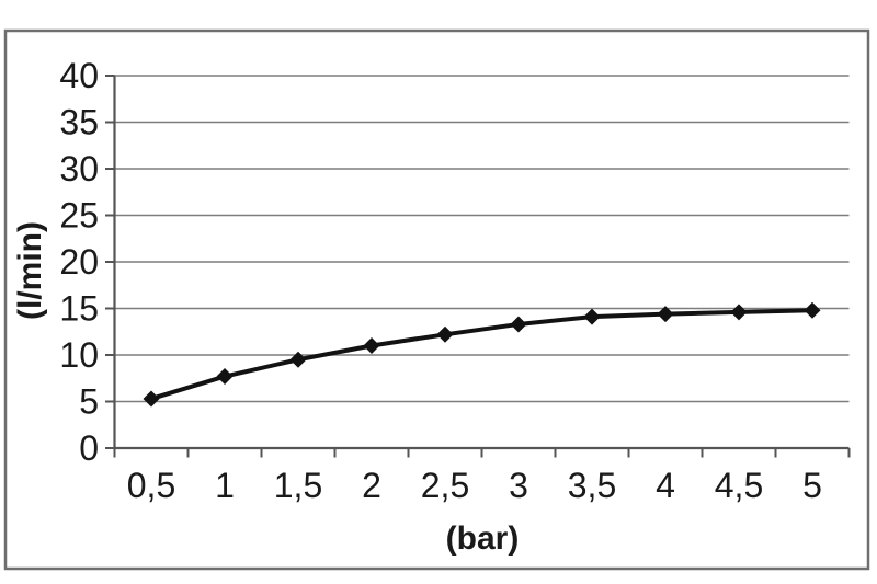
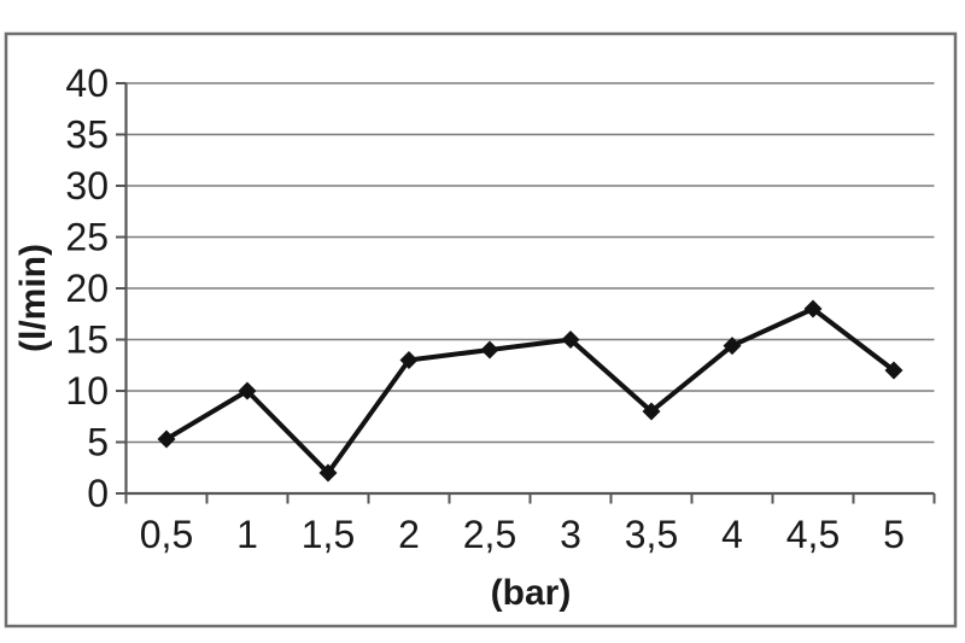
1: 8 -> 10
1,5: 10 -> 2
2: 11 -> 13
2,5: 12 -> 14
3: 13 -> 15
3,5: 14 -> 8
4,5: 15 -> 18
5: 15 -> 12
